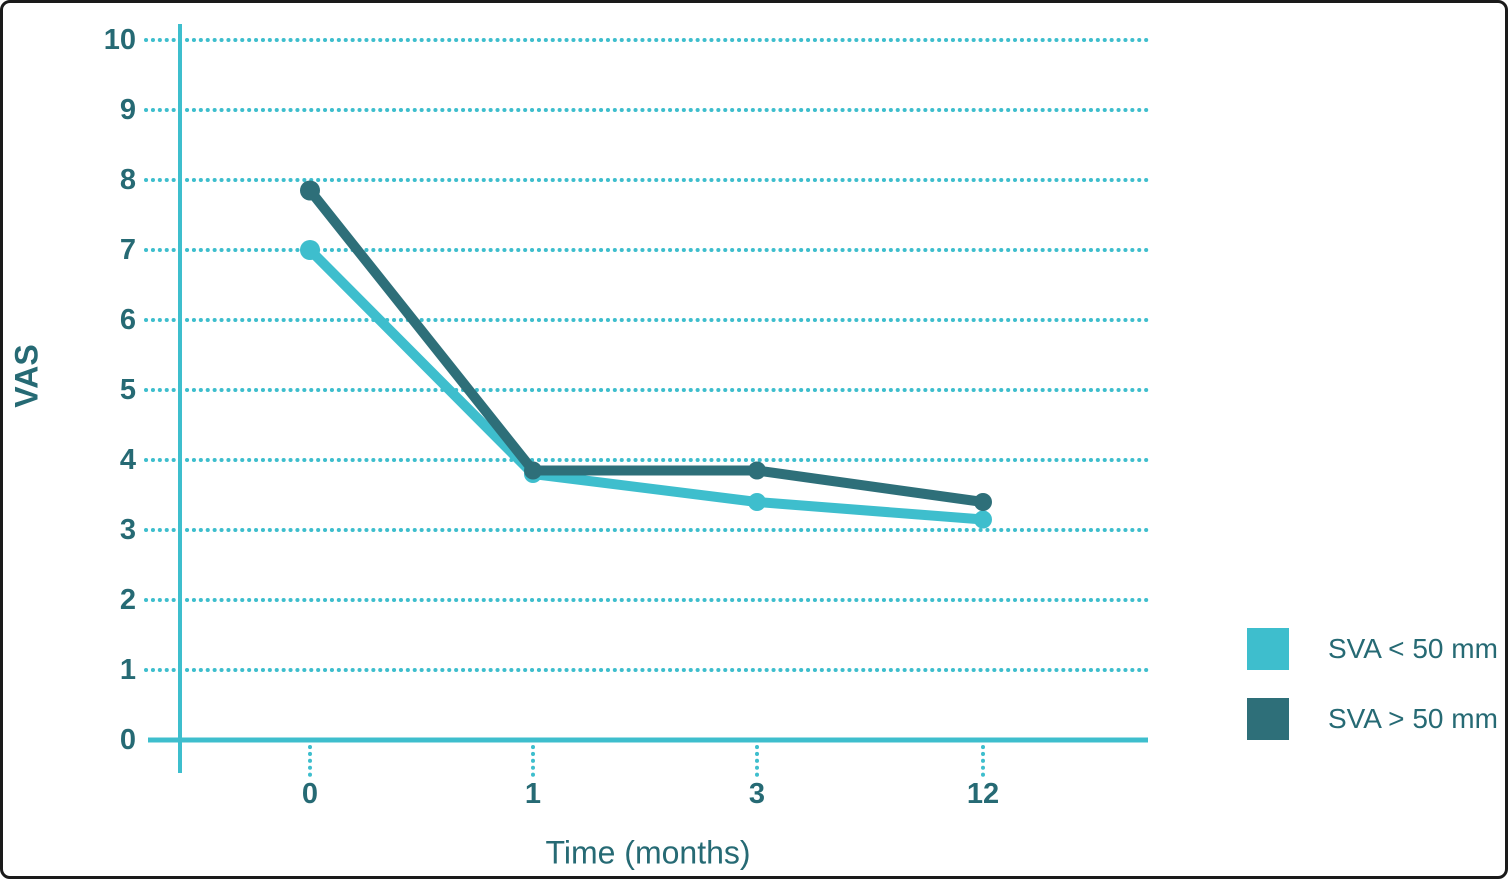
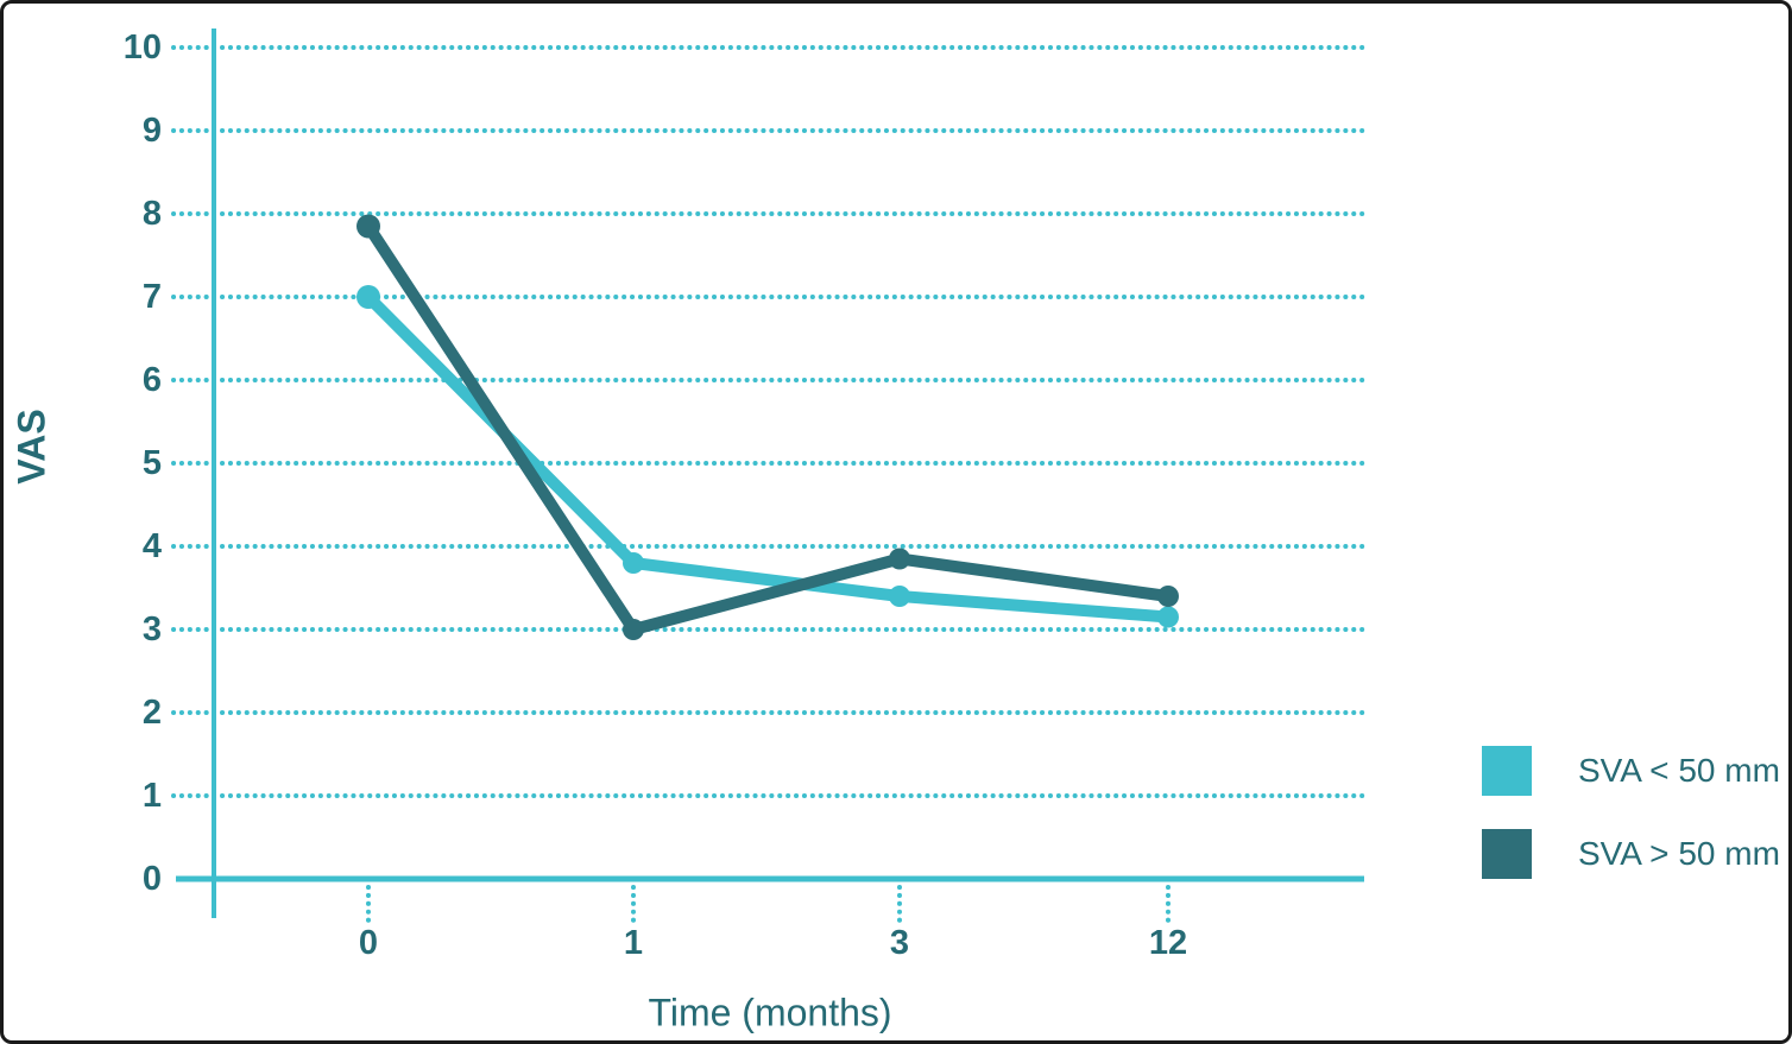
SVA > 50 mm/1: 3.9 -> 3.0
